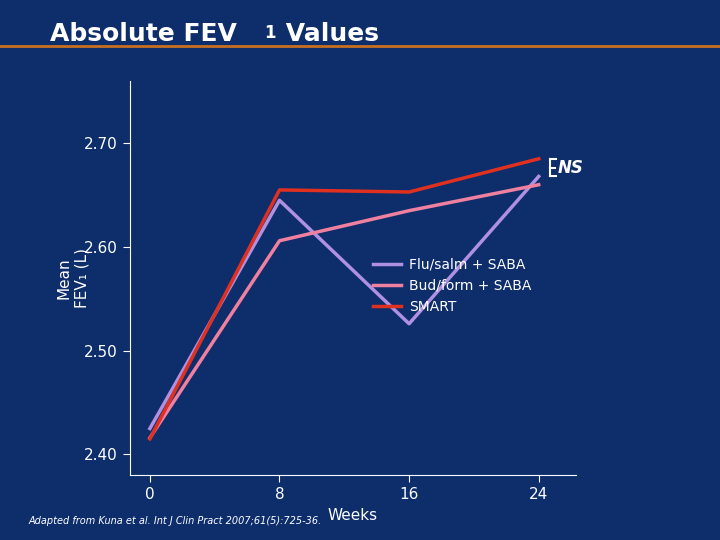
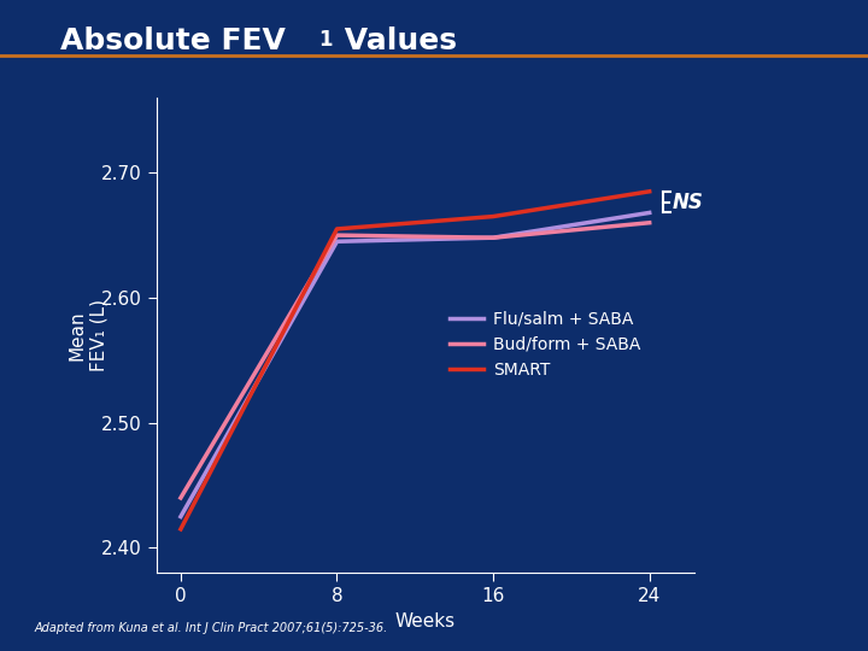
Bud/form + SABA/0: 2.416 -> 2.440
Bud/form + SABA/8: 2.606 -> 2.650
Flu/salm + SABA/16: 2.526 -> 2.648
Bud/form + SABA/16: 2.635 -> 2.648
SMART/16: 2.653 -> 2.665
